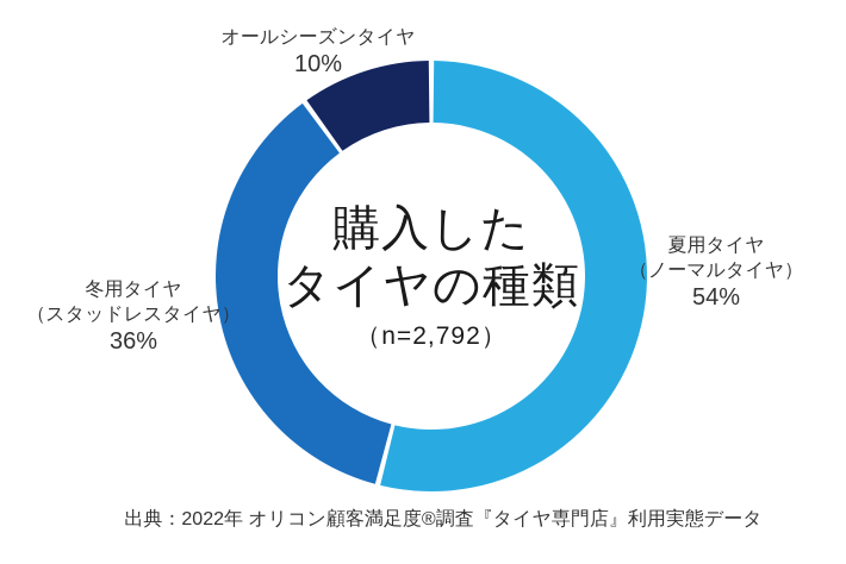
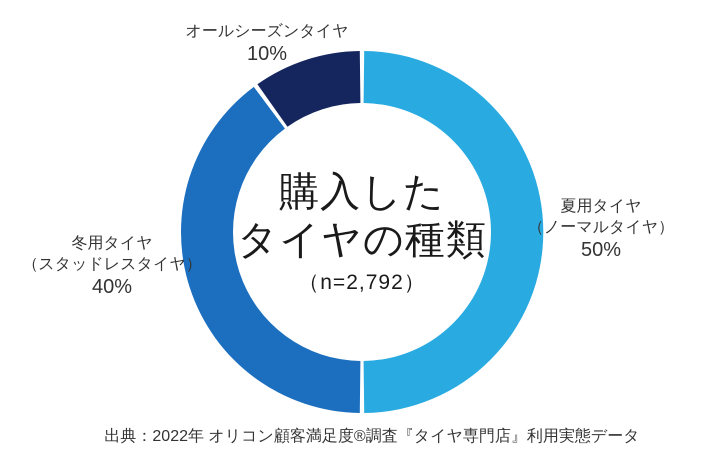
夏用タイヤ: 54% -> 50%
冬用タイヤ: 36% -> 40%
